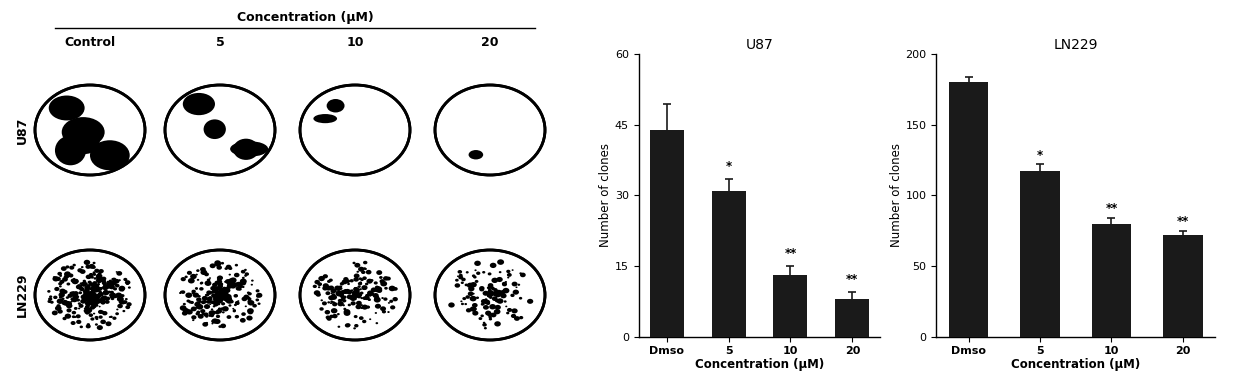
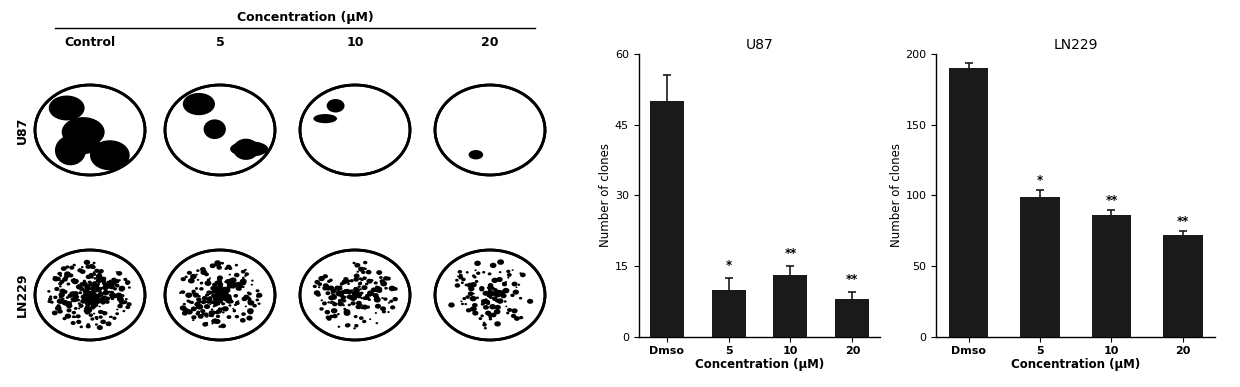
U87/Dmso: 44 -> 50
U87/5: 31 -> 10
LN229/Dmso: 180 -> 190
LN229/5: 117 -> 99
LN229/10: 80 -> 86
